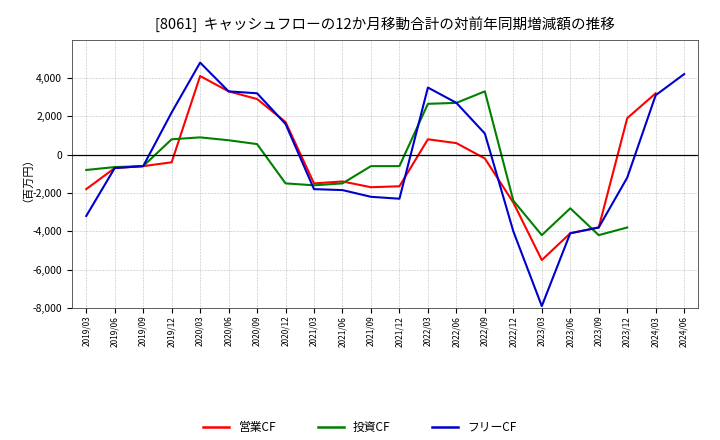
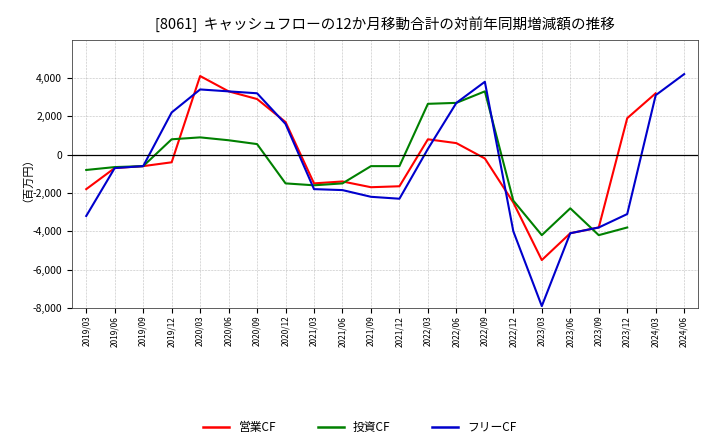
フリーCF/2020/03: 4,800 -> 3,400
フリーCF/2022/03: 3,500 -> 300
フリーCF/2022/09: 1,100 -> 3,800
フリーCF/2023/12: -1,200 -> -3,100
